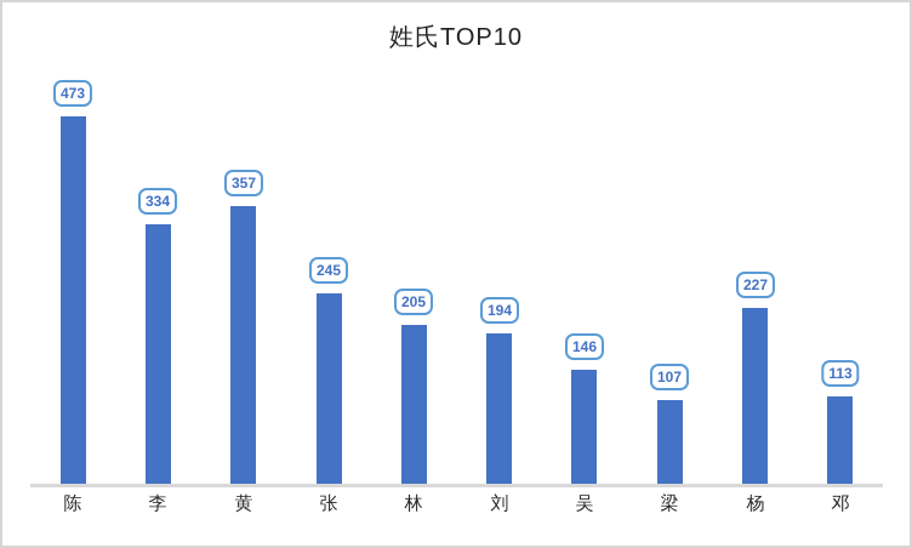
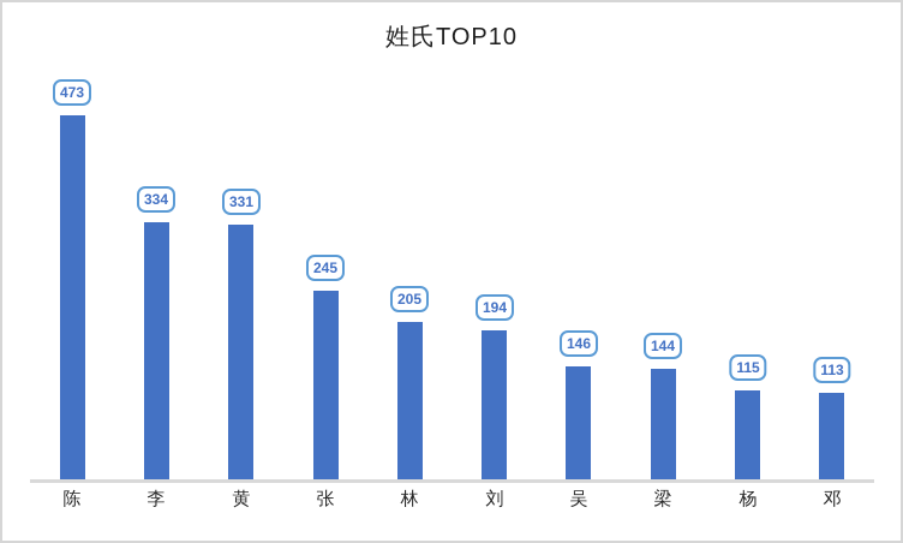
黄: 357 -> 331
梁: 107 -> 144
杨: 227 -> 115
